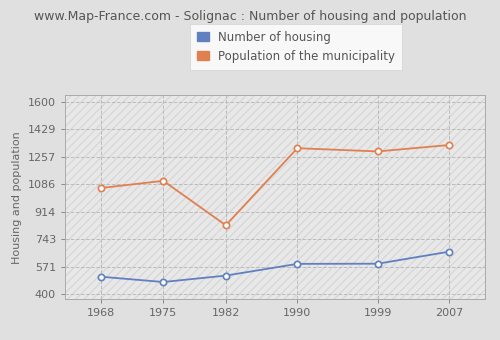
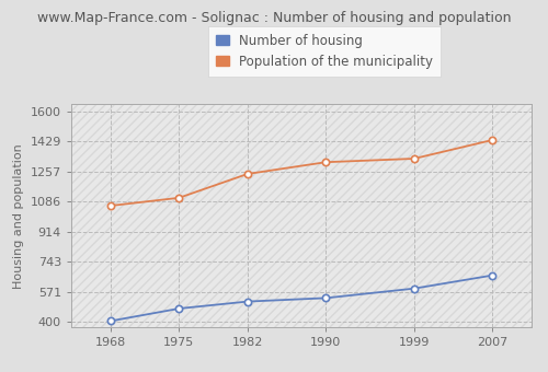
Number of housing/1968: 510 -> 410
Population of the municipality/1982: 830 -> 1240
Number of housing/1990: 590 -> 540
Population of the municipality/1999: 1290 -> 1330
Population of the municipality/2007: 1330 -> 1440
